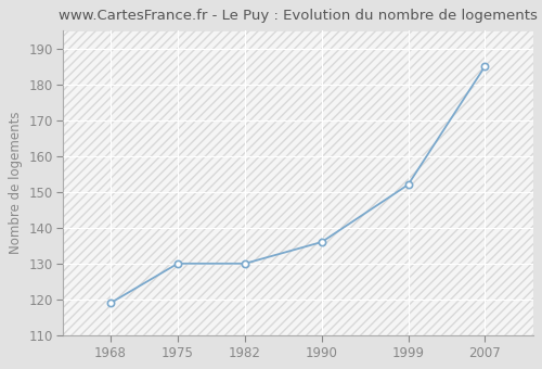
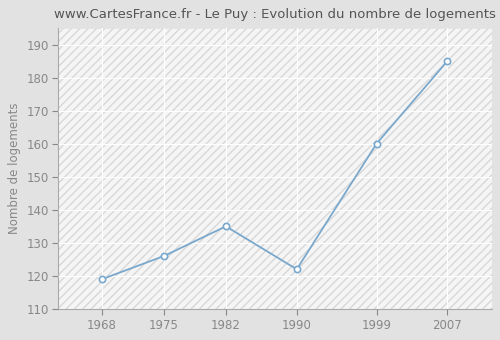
1975: 130 -> 126
1982: 130 -> 135
1990: 136 -> 122
1999: 152 -> 160
